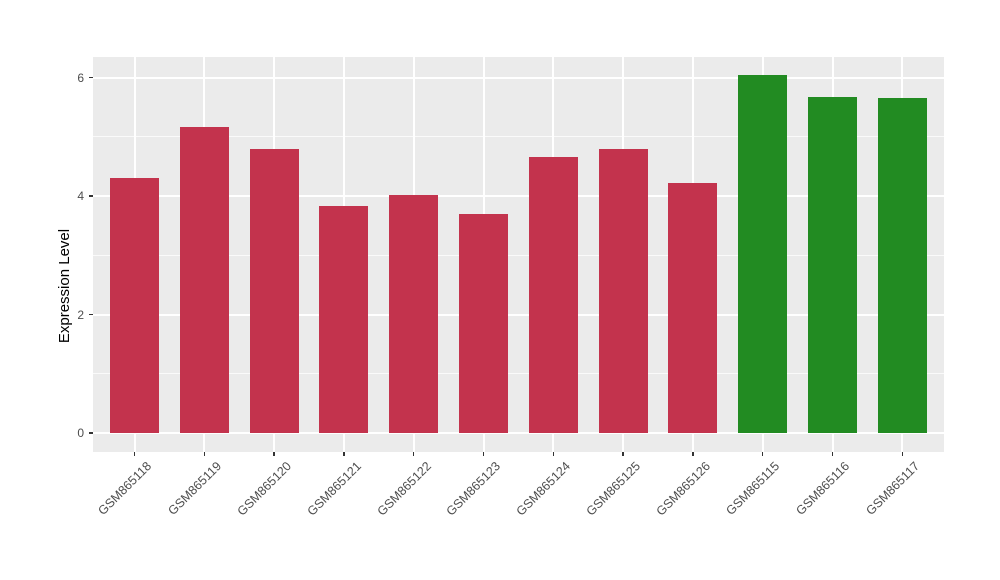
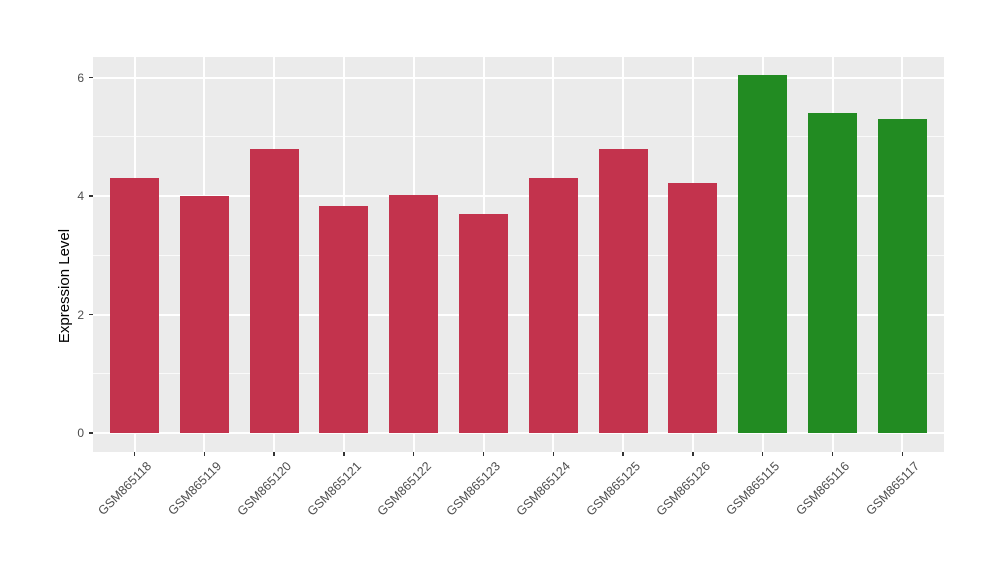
GSM865119: 5.2 -> 4.0
GSM865124: 4.7 -> 4.3
GSM865116: 5.7 -> 5.4
GSM865117: 5.7 -> 5.3
